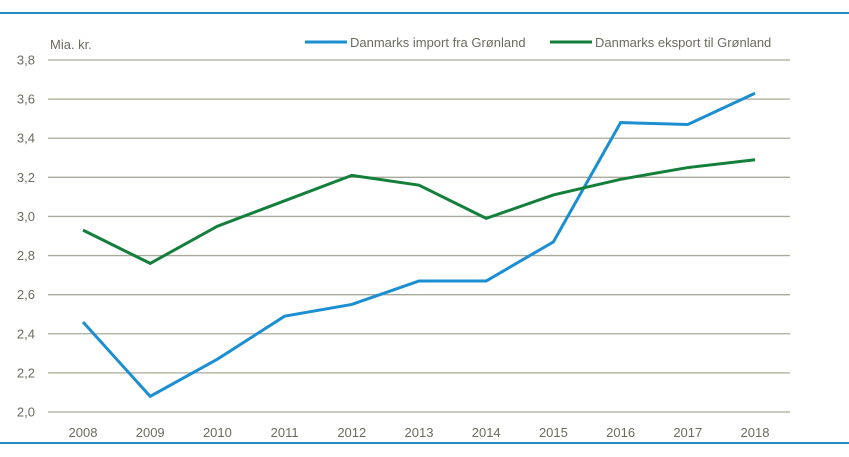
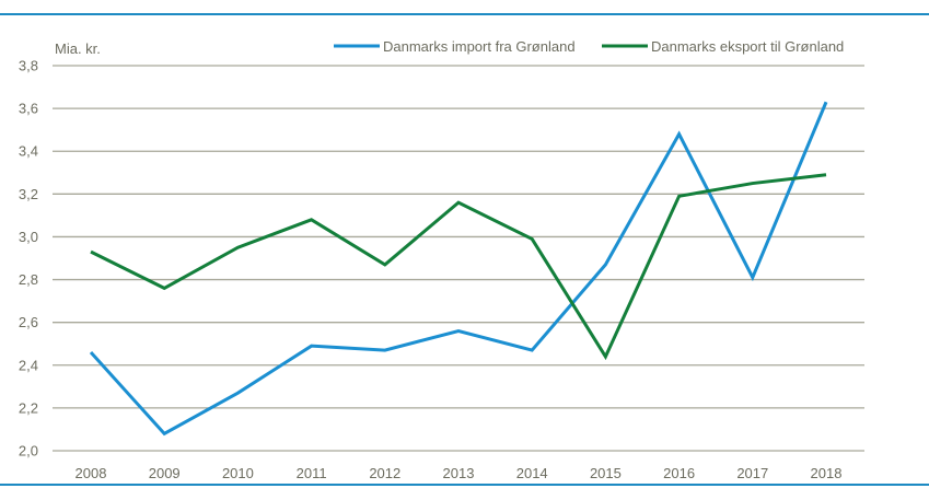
Danmarks import fra Grønland/2012: 2,55 -> 2,47
Danmarks eksport til Grønland/2012: 3,21 -> 2,87
Danmarks import fra Grønland/2013: 2,67 -> 2,56
Danmarks import fra Grønland/2014: 2,67 -> 2,47
Danmarks eksport til Grønland/2015: 3,11 -> 2,44
Danmarks import fra Grønland/2017: 3,47 -> 2,81
